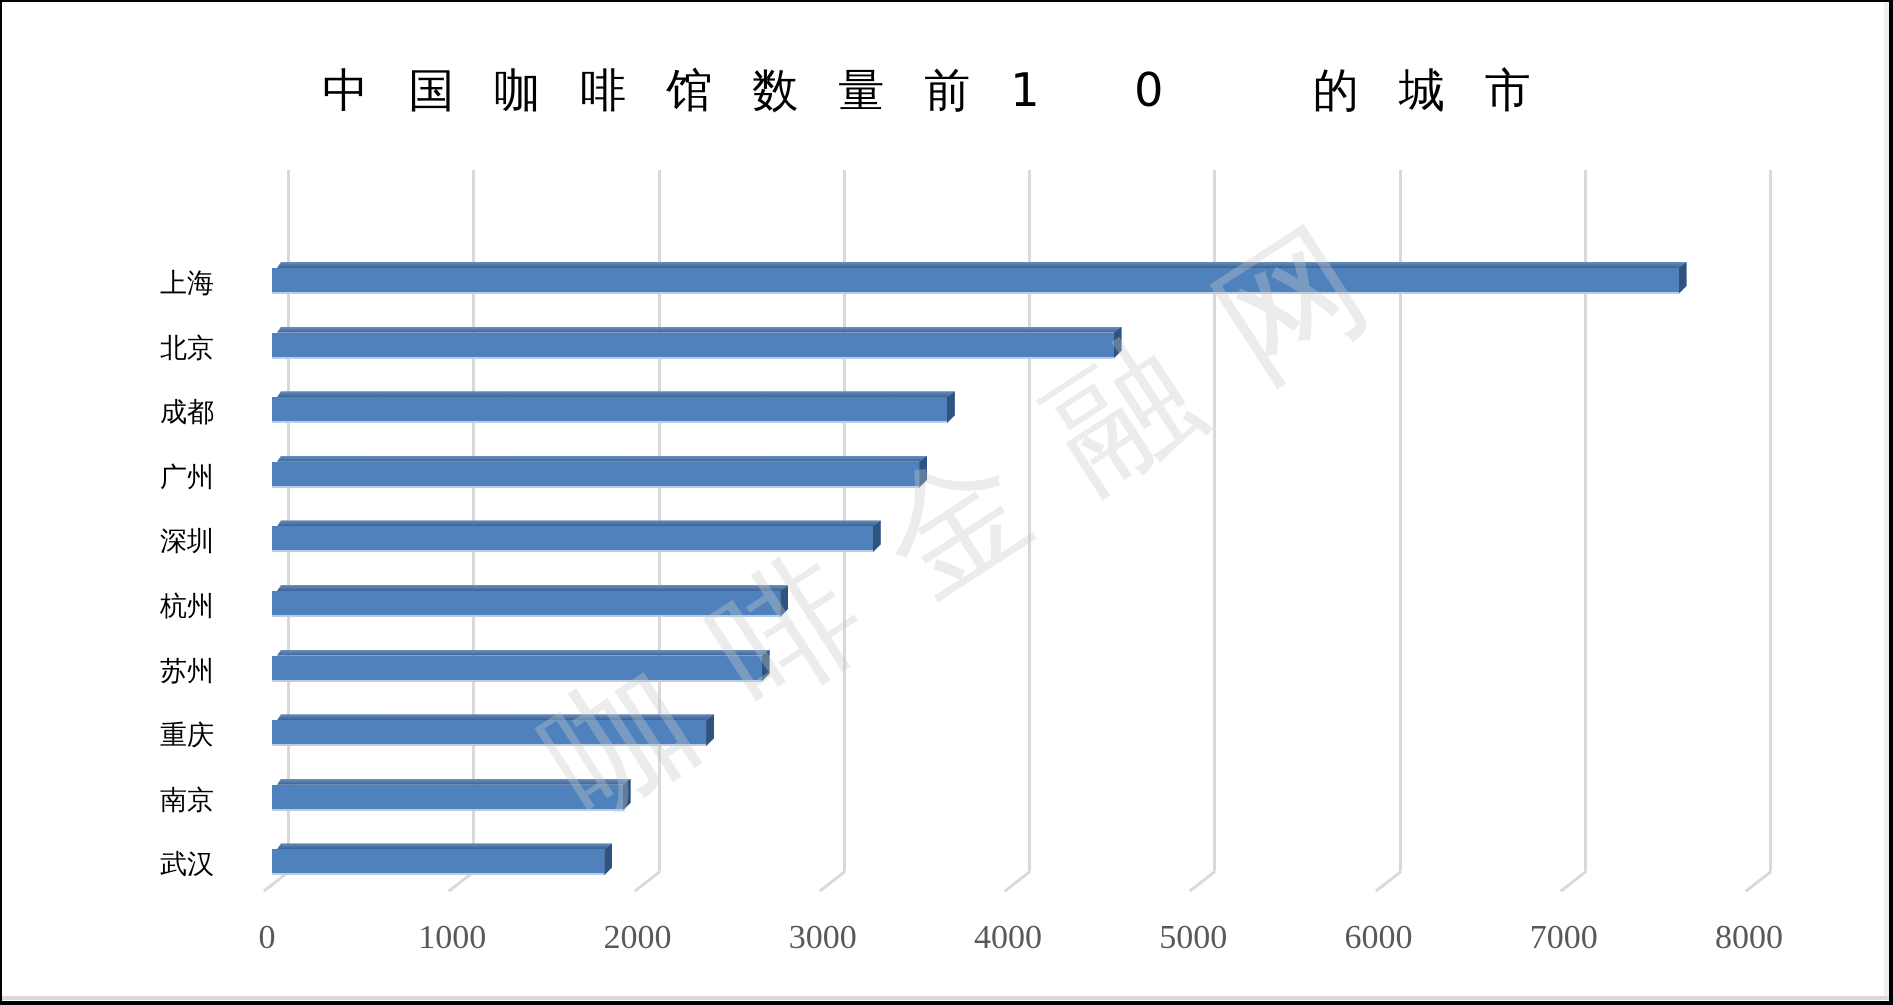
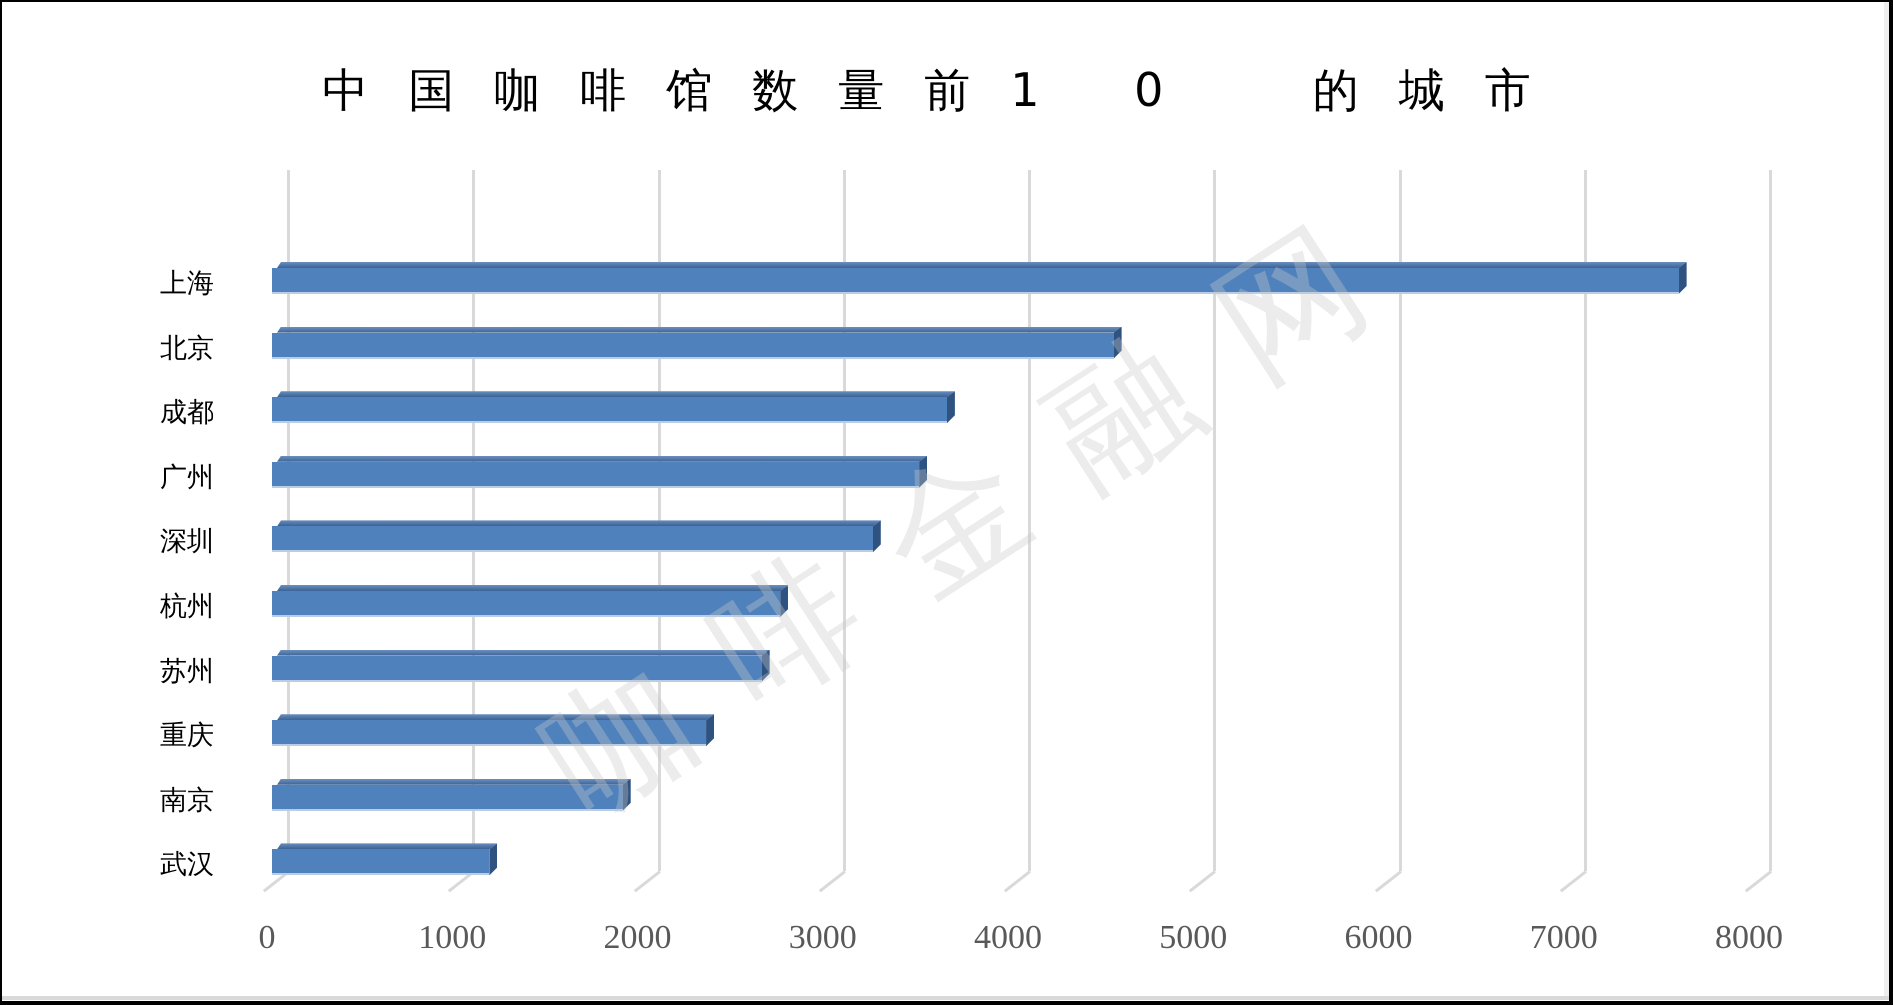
武汉: 1750 -> 1130
